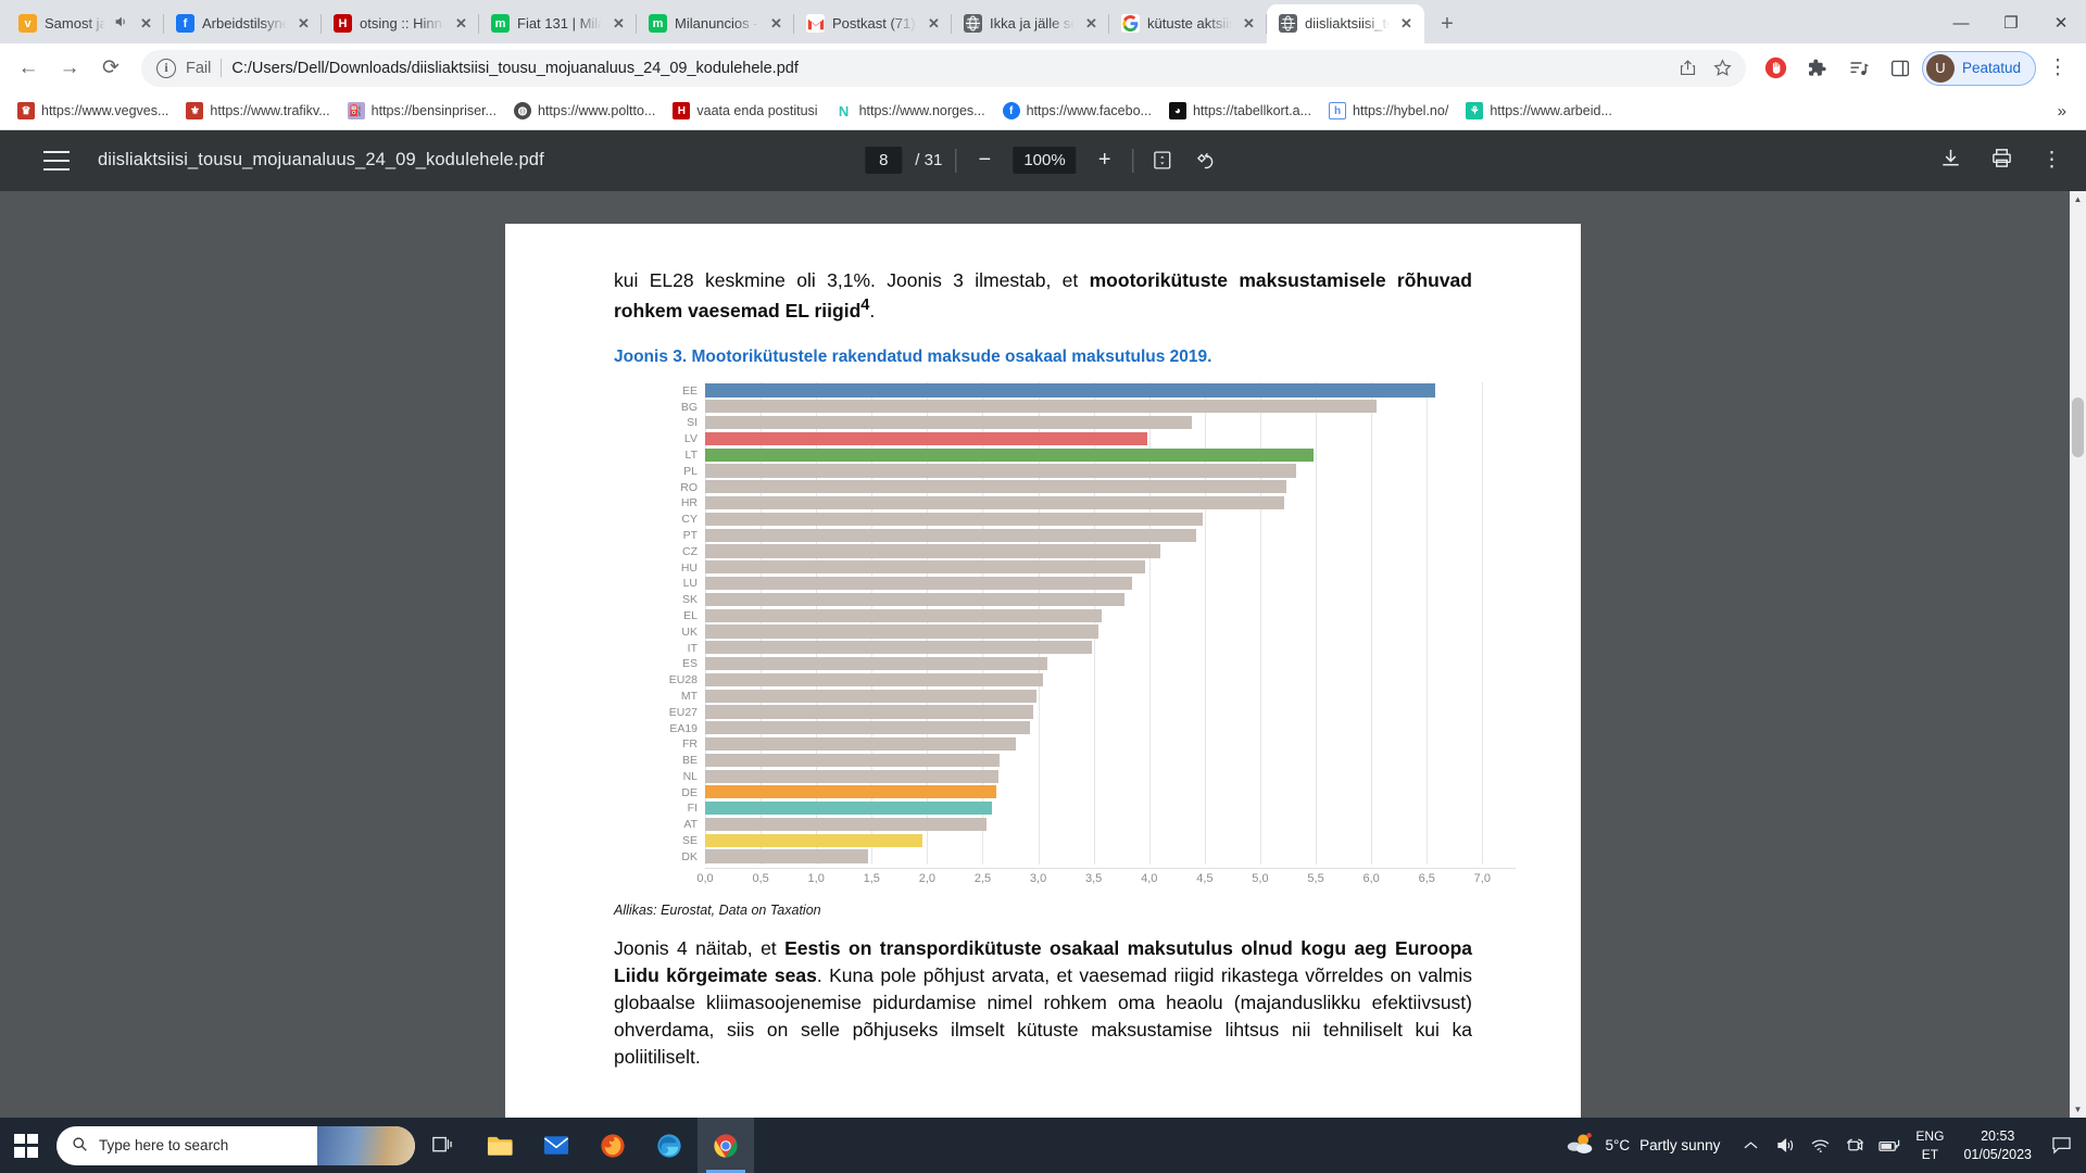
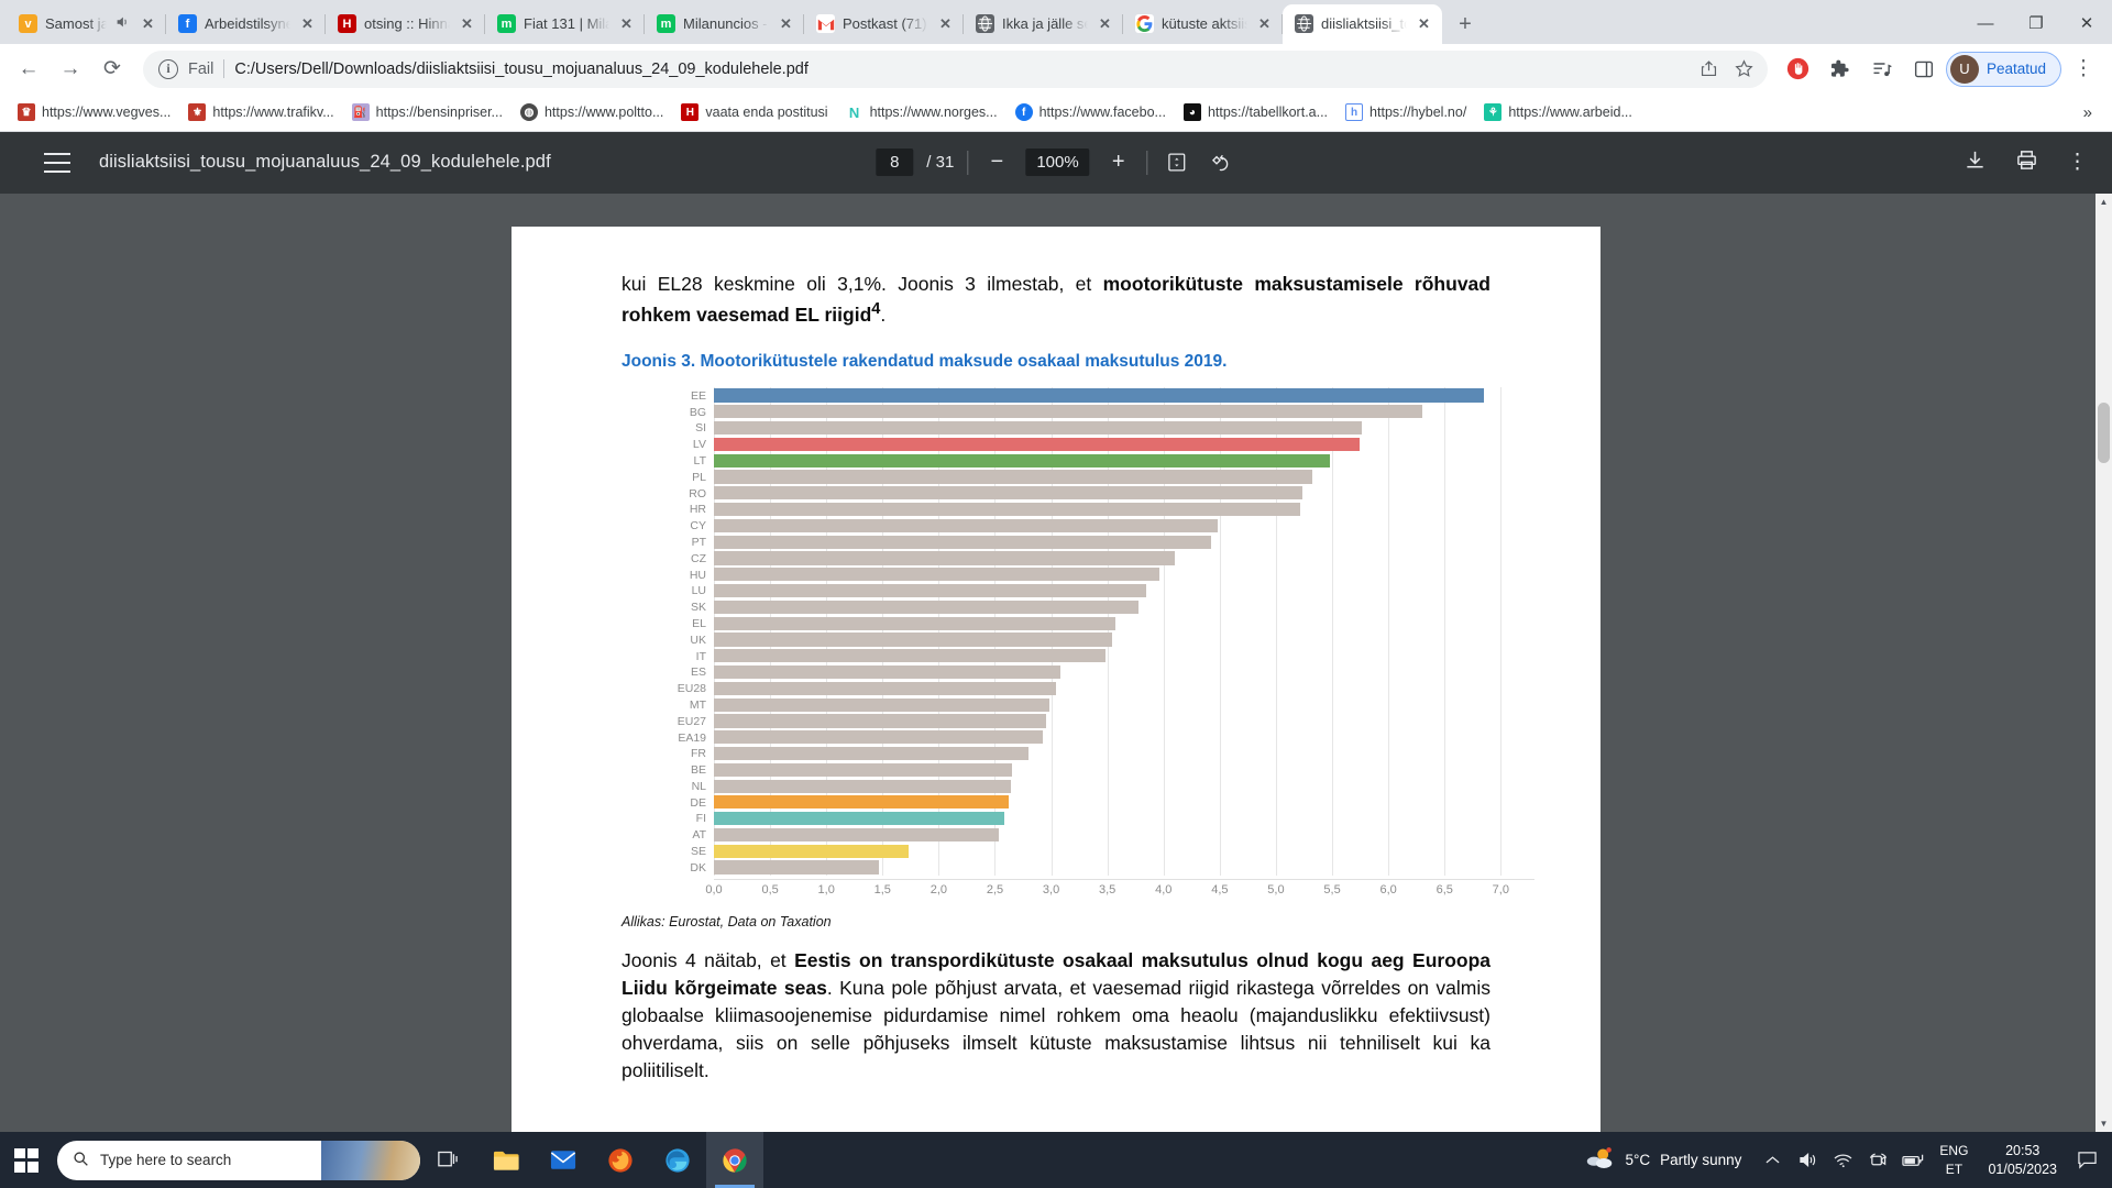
EE: 6,58 -> 6,85
BG: 6,05 -> 6,30
SI: 4,38 -> 5,76
LV: 3,98 -> 5,74
SE: 1,96 -> 1,73
